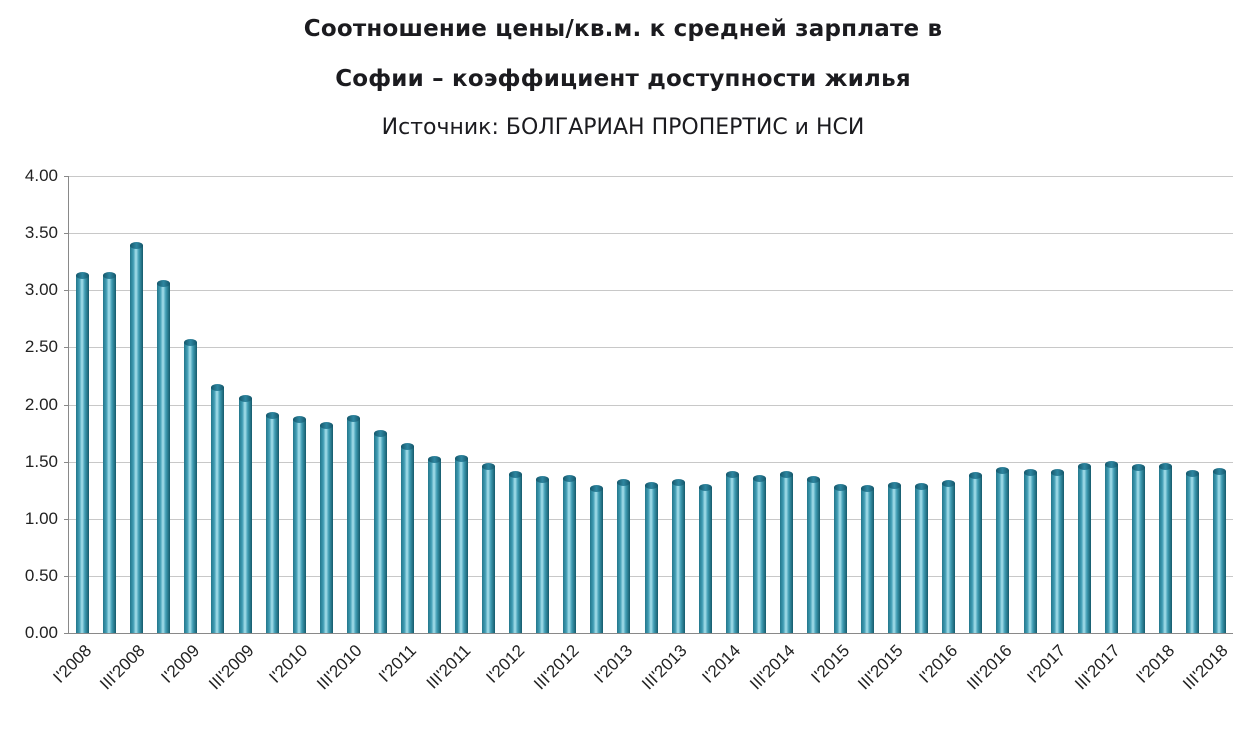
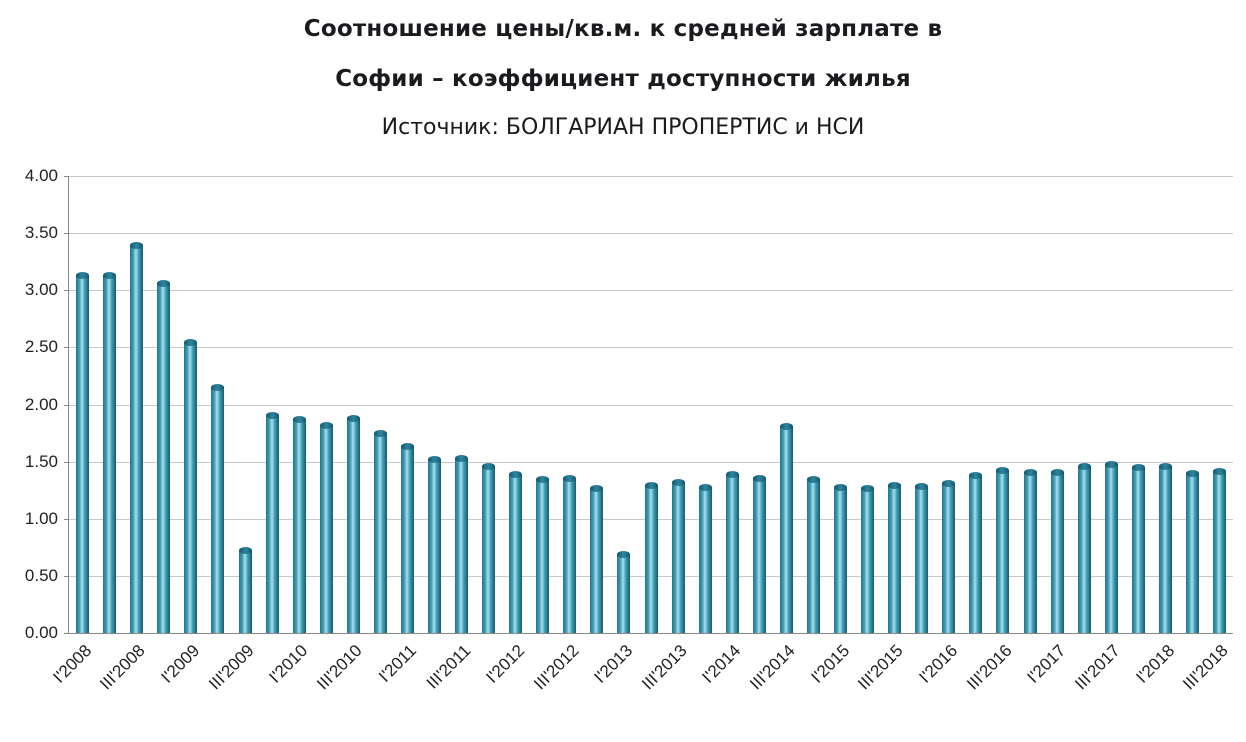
III'2009: 2.06 -> 0.73
I'2013: 1.32 -> 0.69
III'2014: 1.39 -> 1.81
